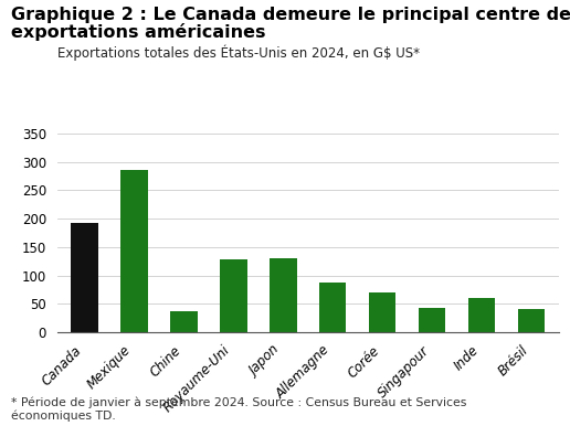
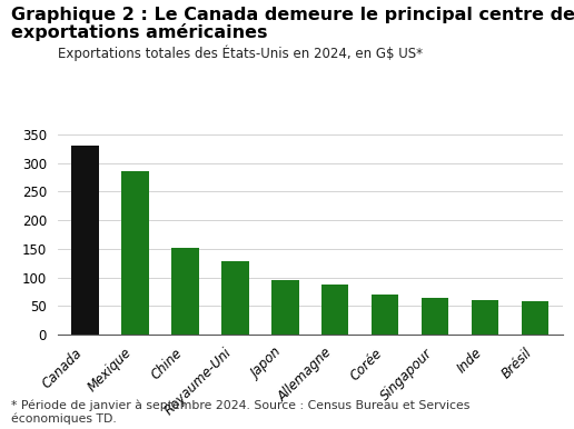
Canada: 192 -> 330
Chine: 38 -> 152
Japon: 130 -> 96
Singapour: 42 -> 65
Brésil: 40 -> 58
